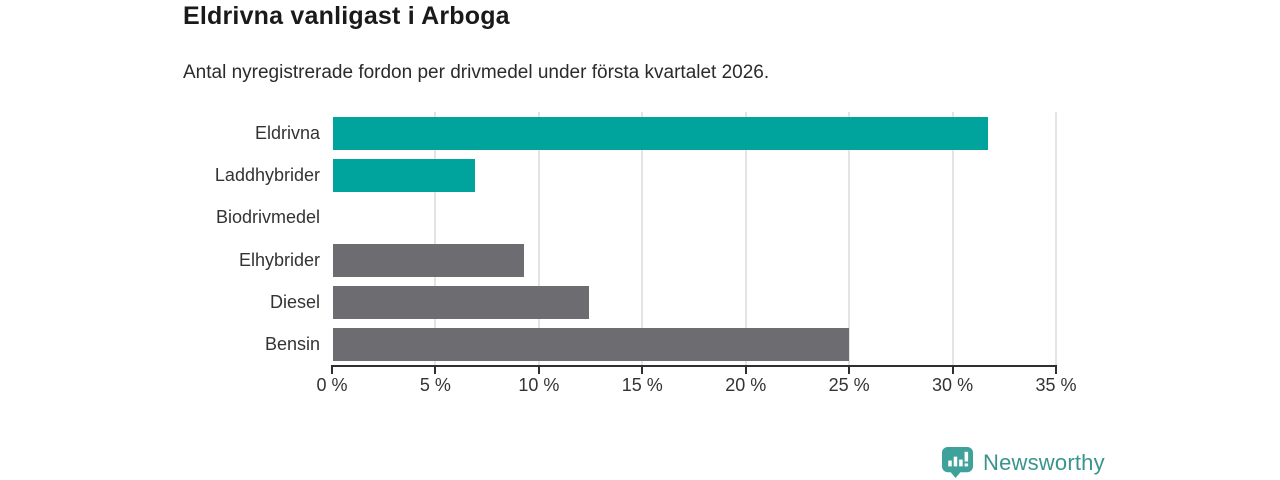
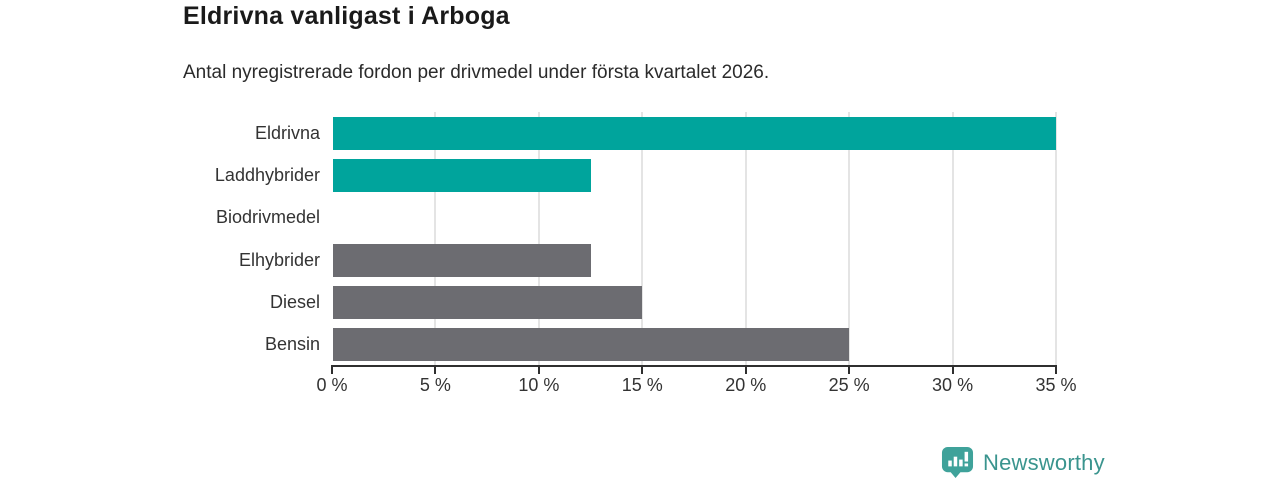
Eldrivna: 31.7% -> 35.0%
Laddhybrider: 6.9% -> 12.5%
Elhybrider: 9.3% -> 12.5%
Diesel: 12.4% -> 15.0%
